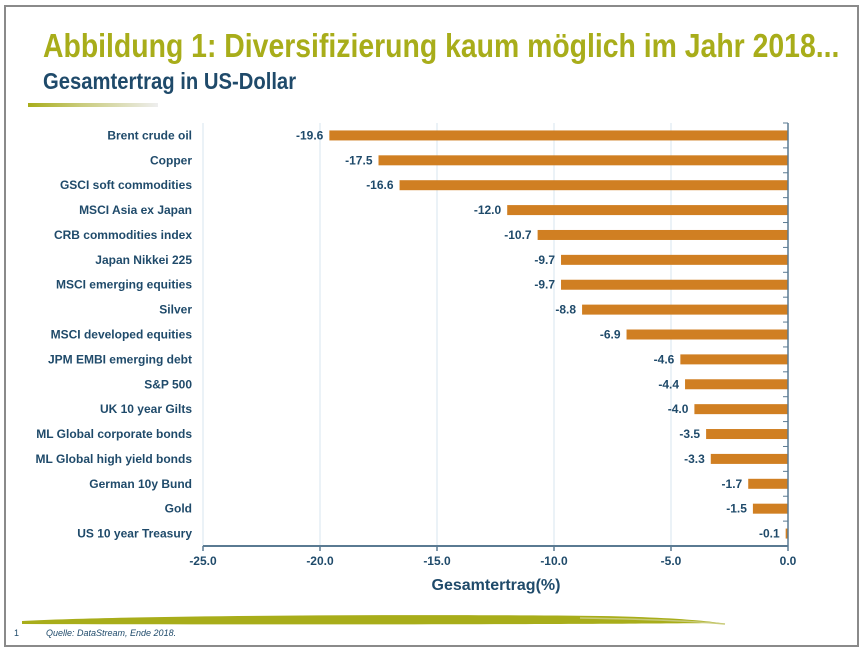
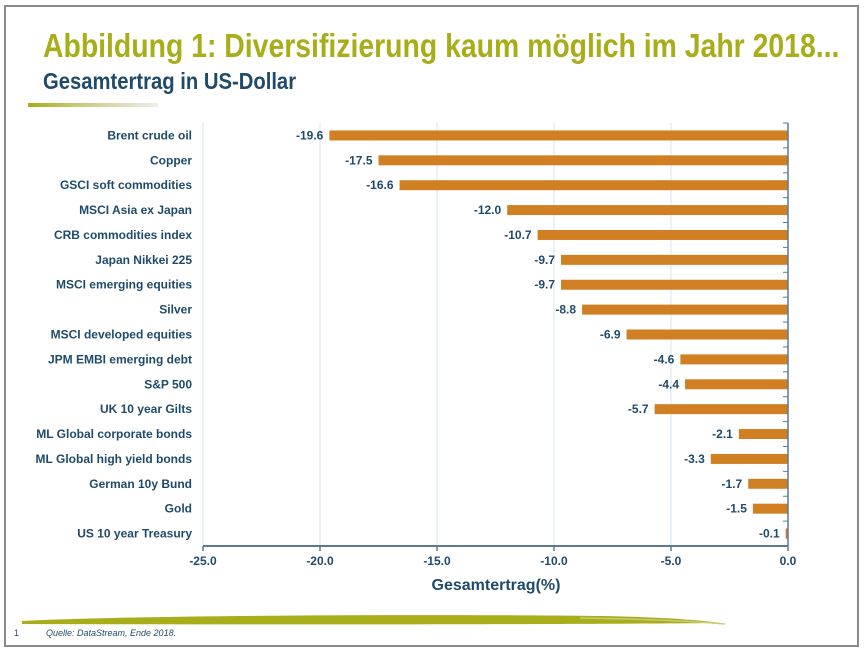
UK 10 year Gilts: -4.0 -> -5.7
ML Global corporate bonds: -3.5 -> -2.1
